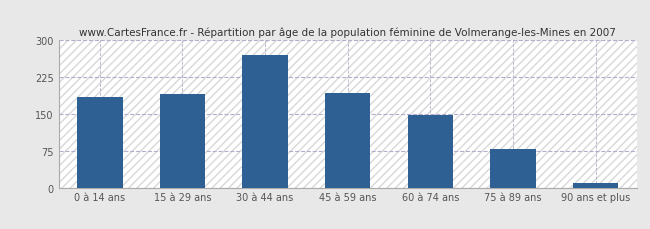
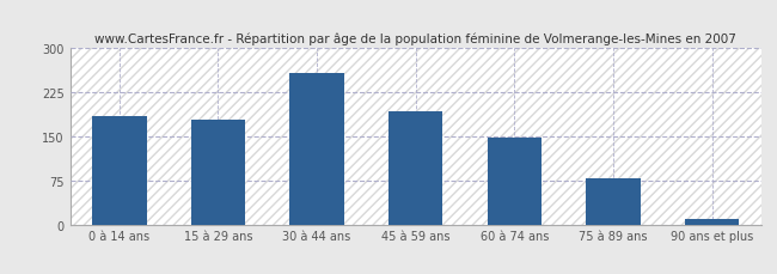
15 à 29 ans: 190 -> 178
30 à 44 ans: 270 -> 258
